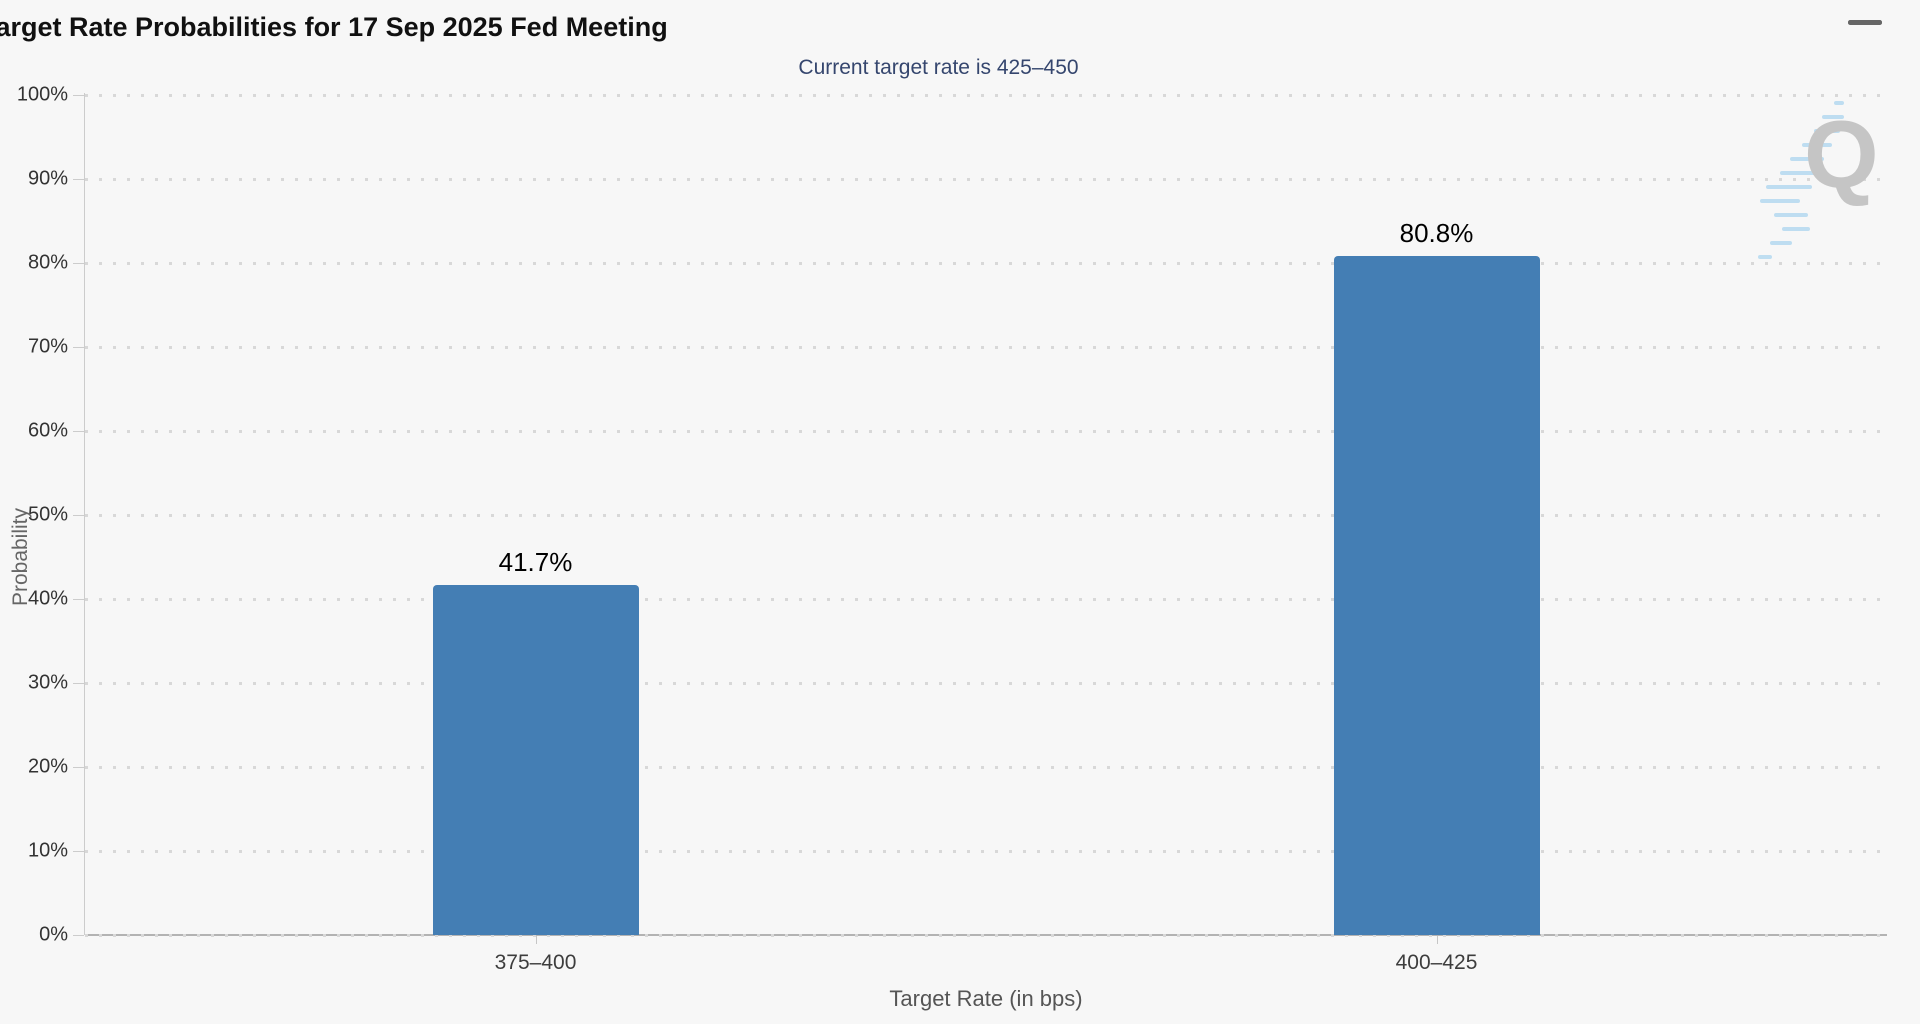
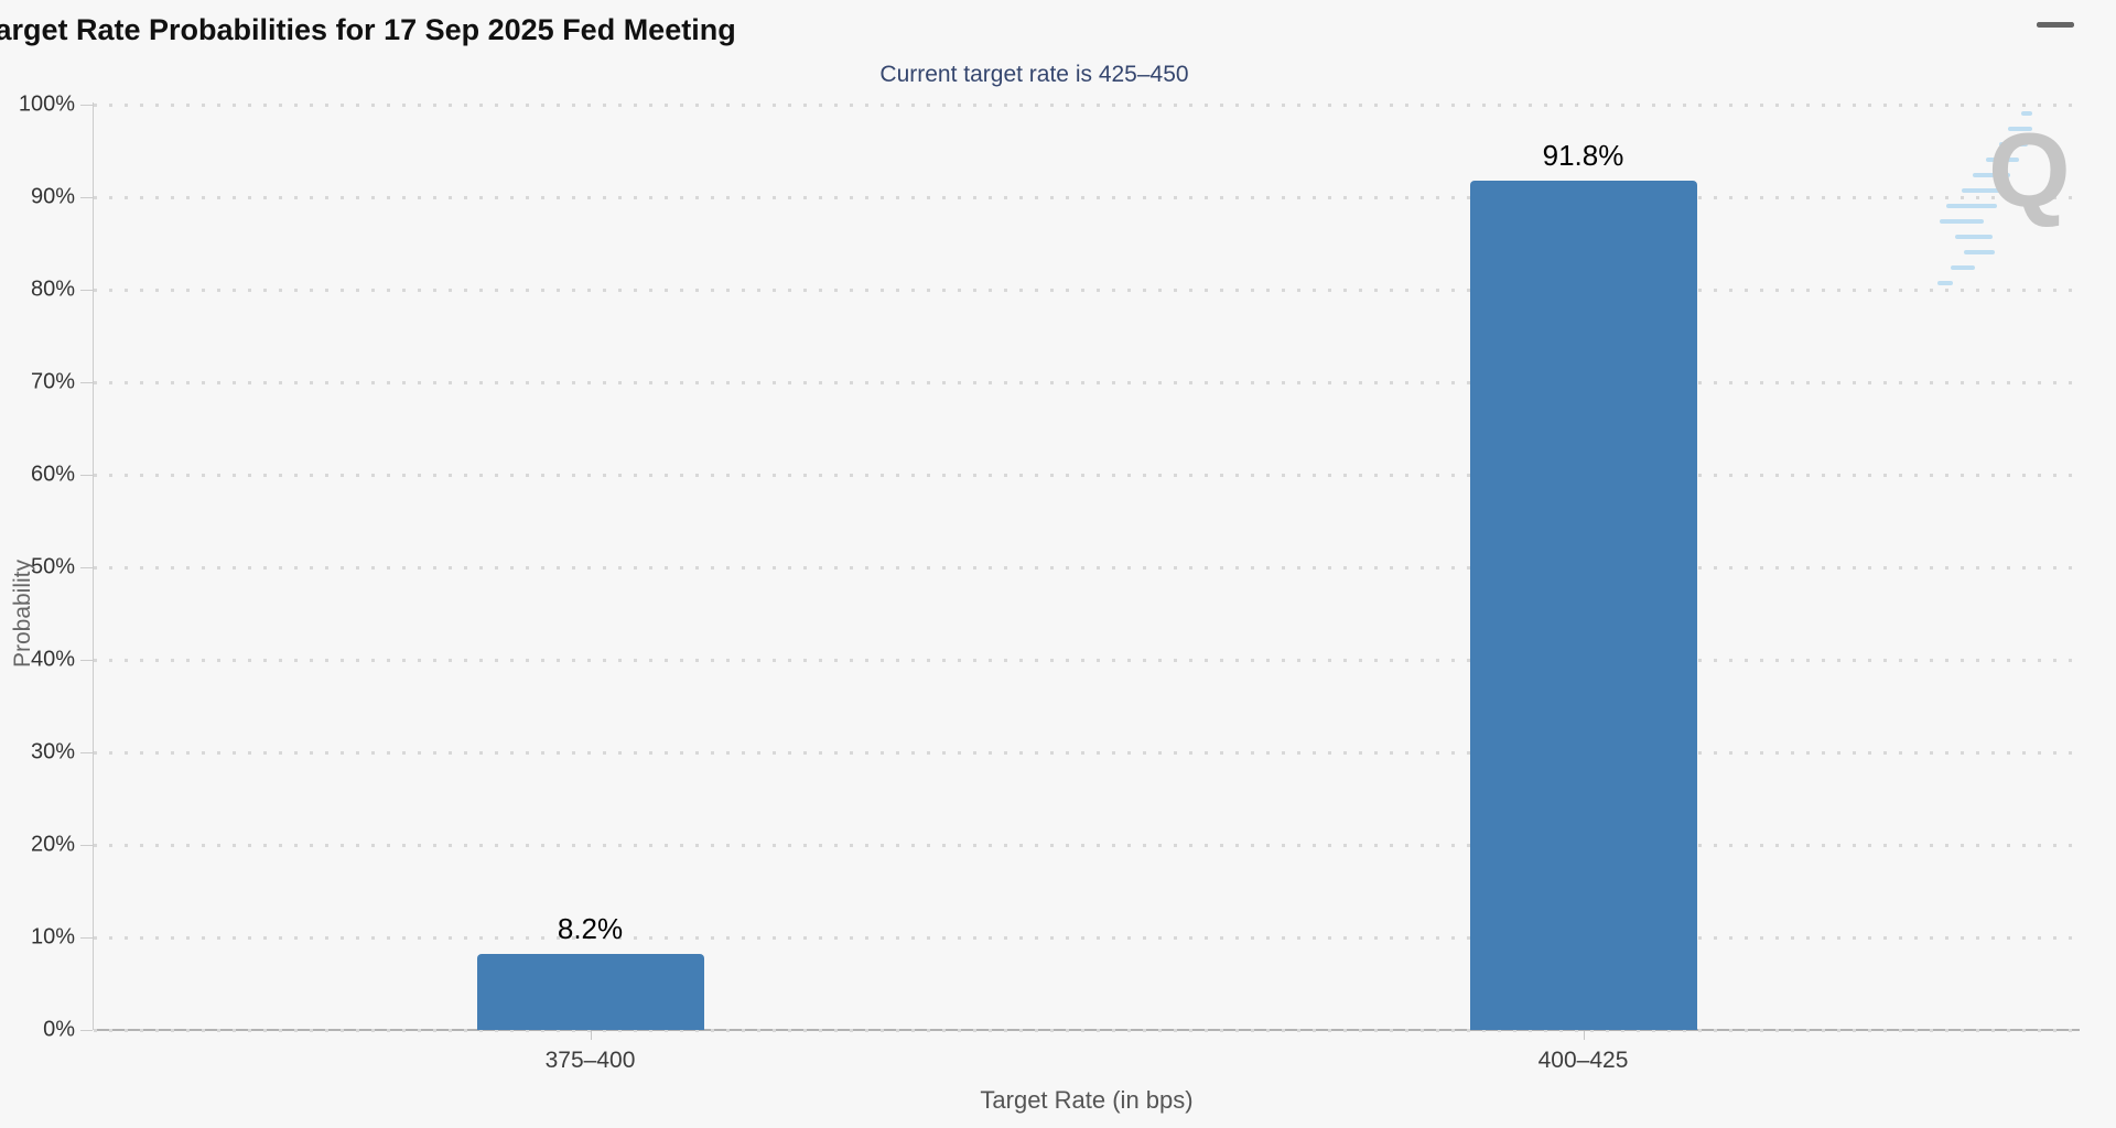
375–400: 41.7% -> 8.2%
400–425: 80.8% -> 91.8%
